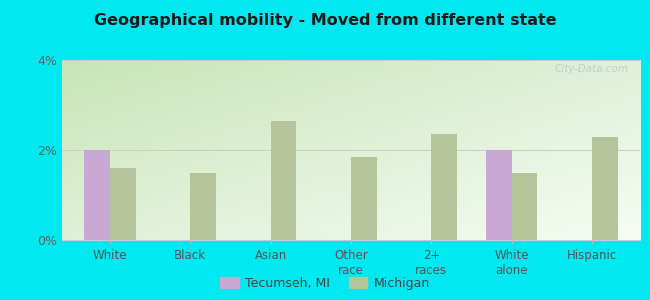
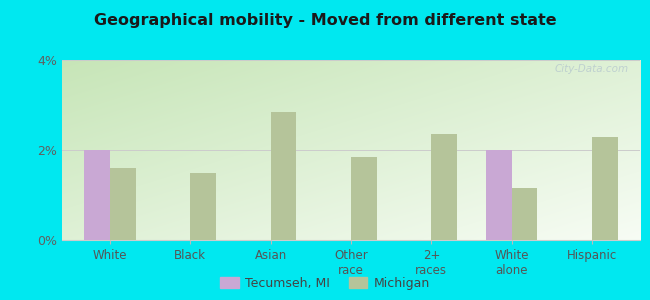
Michigan/Asian: 2.65% -> 2.85%
Michigan/White alone: 1.50% -> 1.15%
